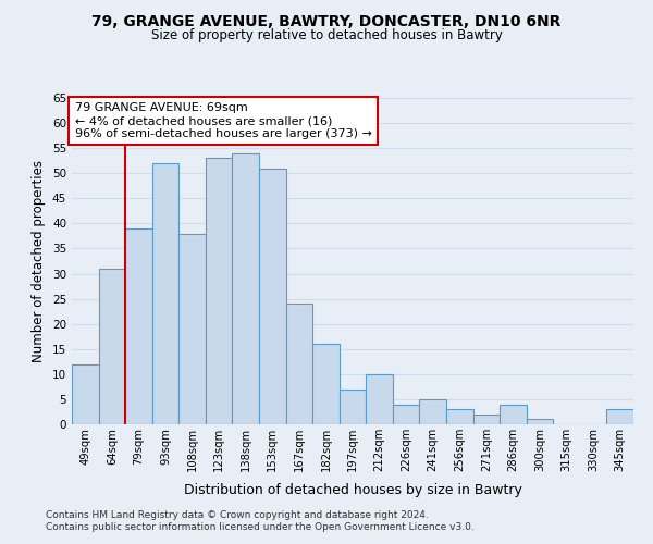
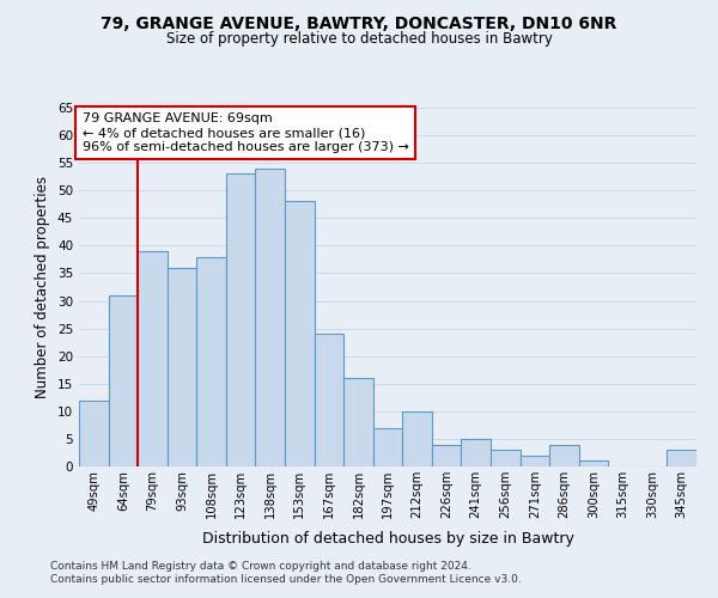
93sqm: 52 -> 36
153sqm: 51 -> 48
